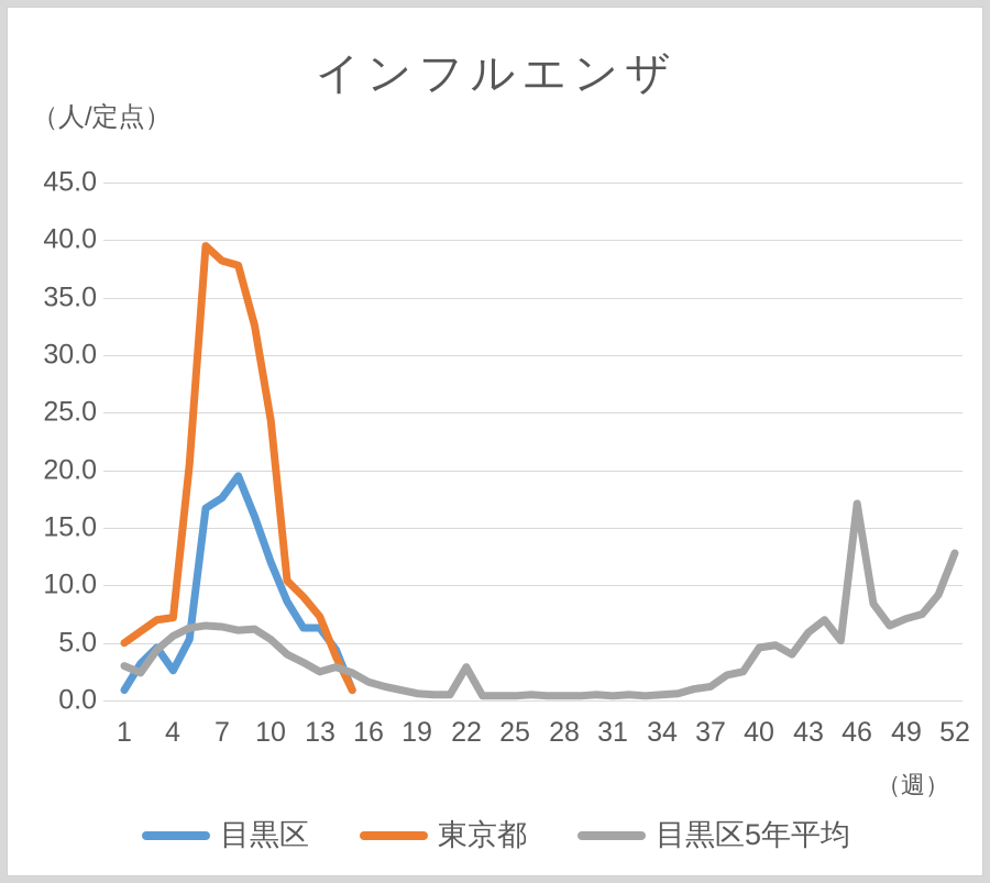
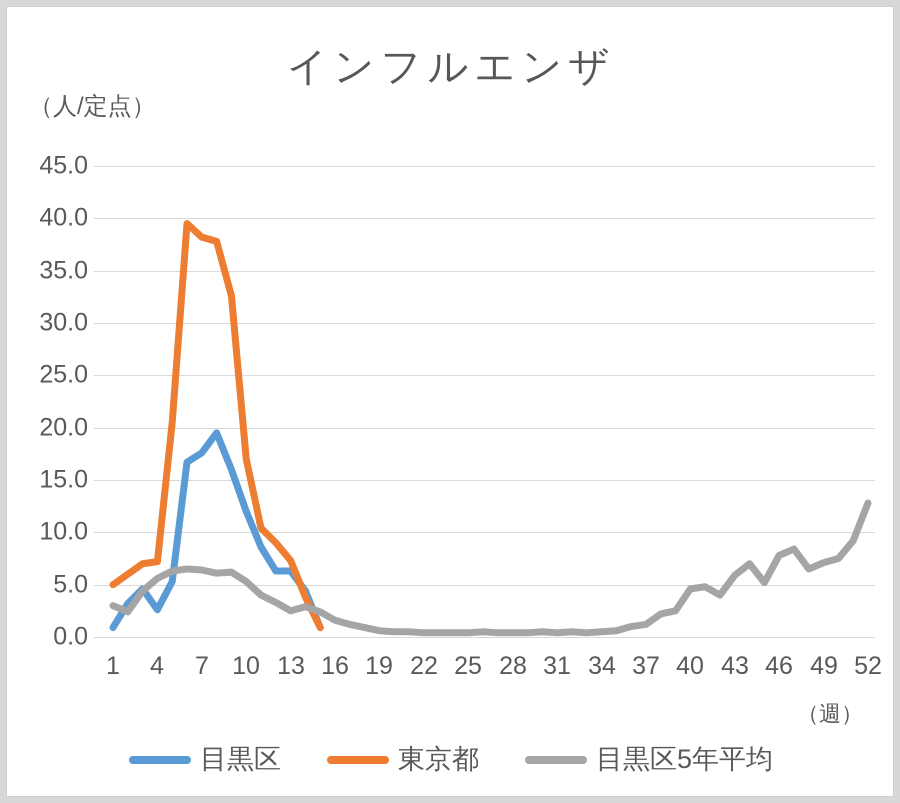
東京都/10: 24.3 -> 17.0
目黒区5年平均/22: 2.9 -> 0.4
目黒区5年平均/46: 17.1 -> 7.8
